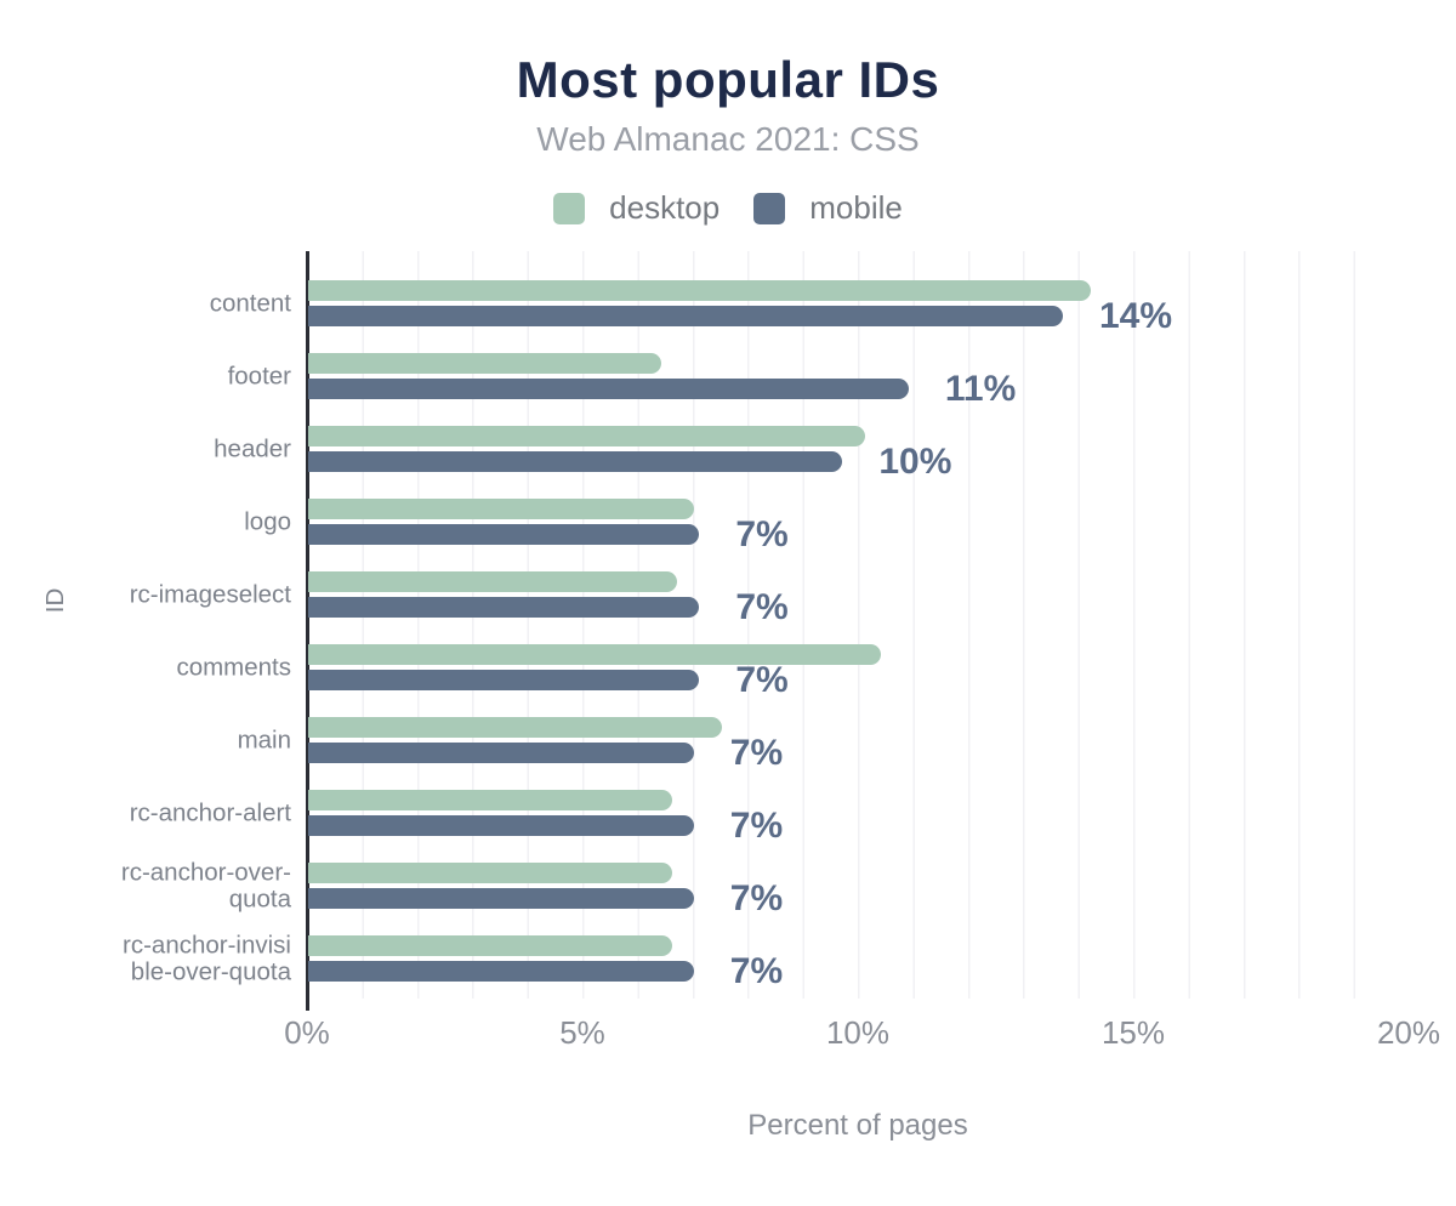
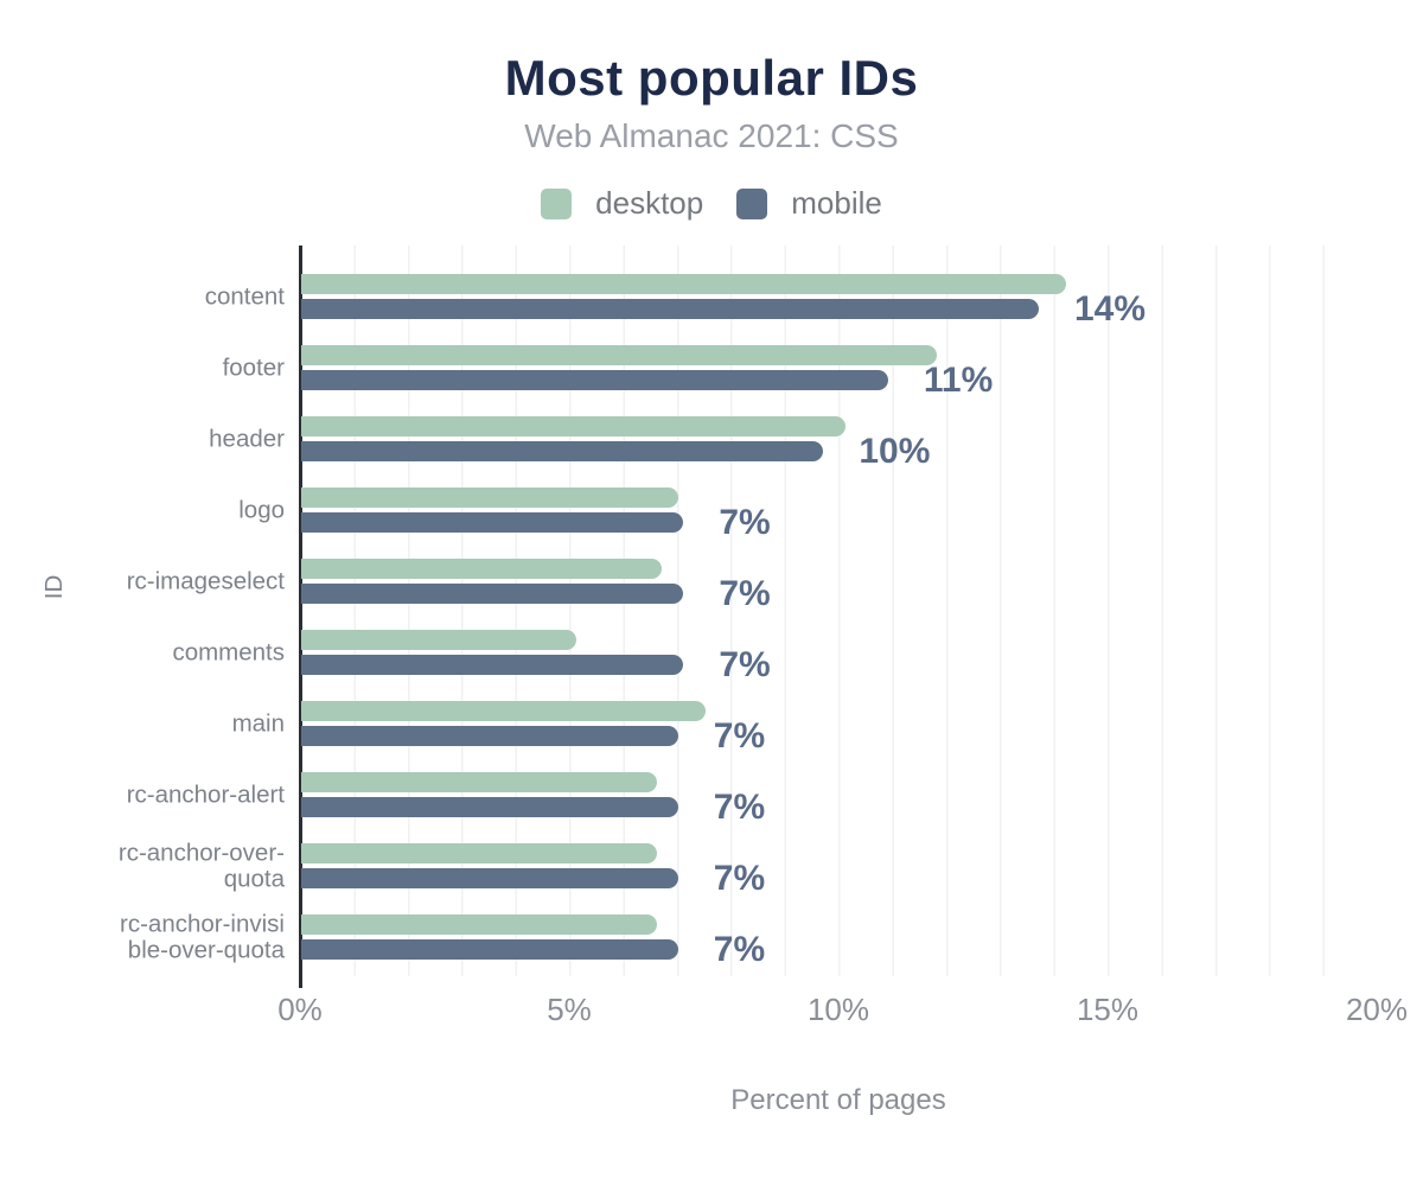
desktop/footer: 6.4% -> 11.8%
desktop/comments: 10.4% -> 5.1%
